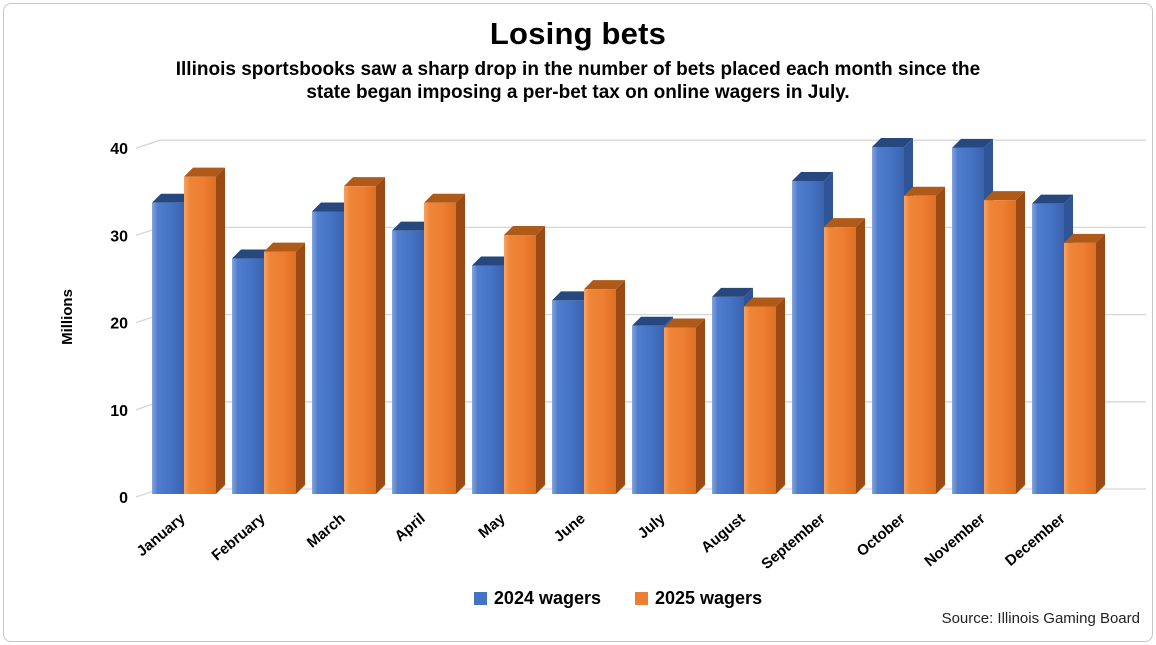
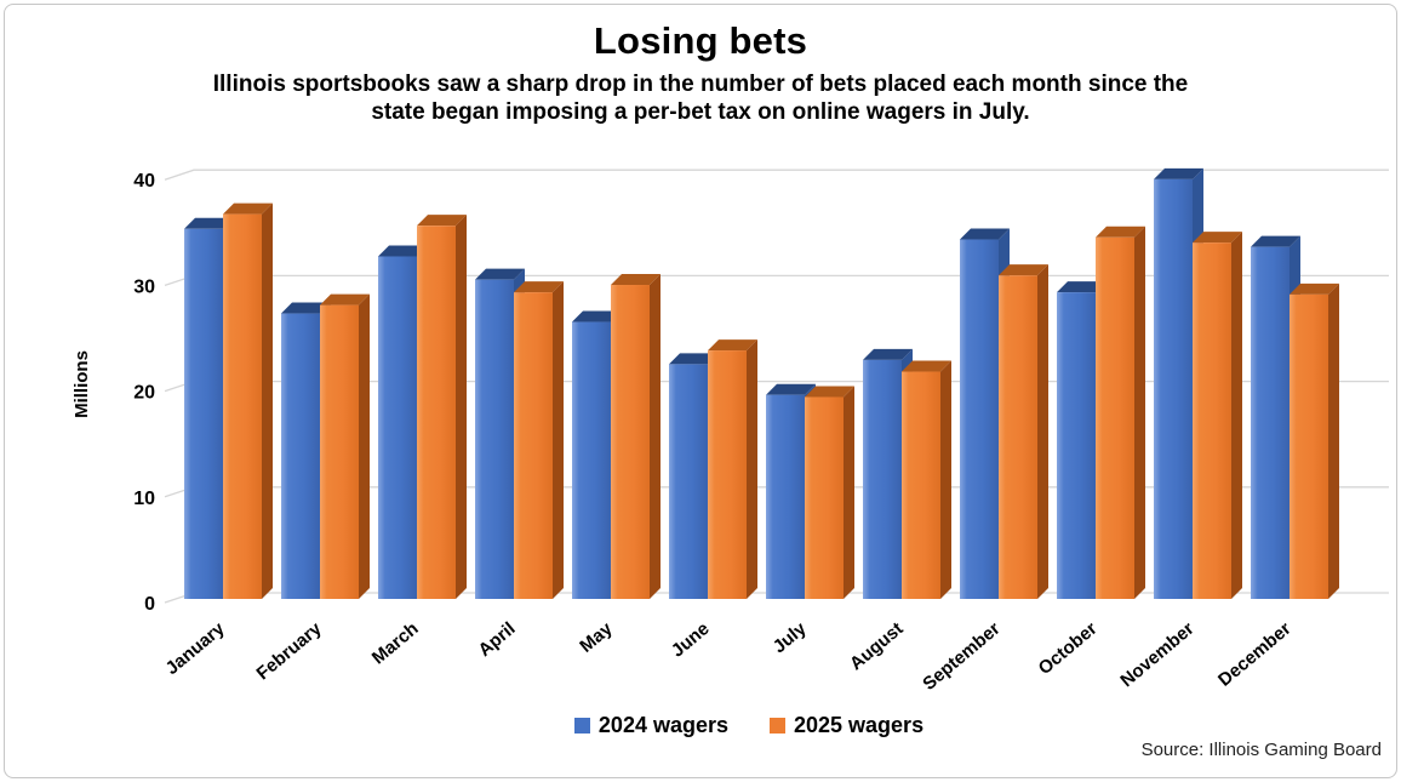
2024 wagers/January: 33 -> 35
2025 wagers/April: 33 -> 29
2024 wagers/September: 36 -> 34
2024 wagers/October: 40 -> 29
